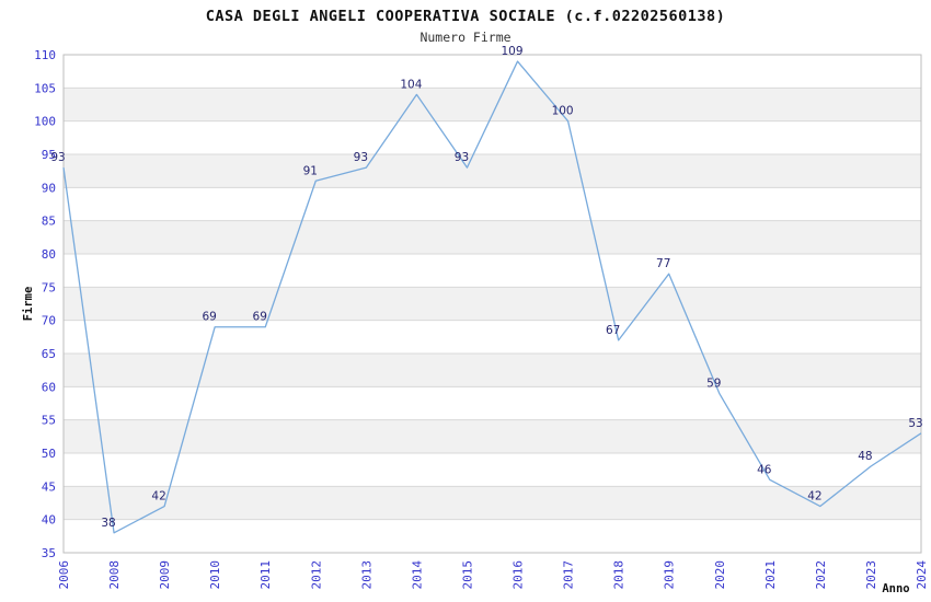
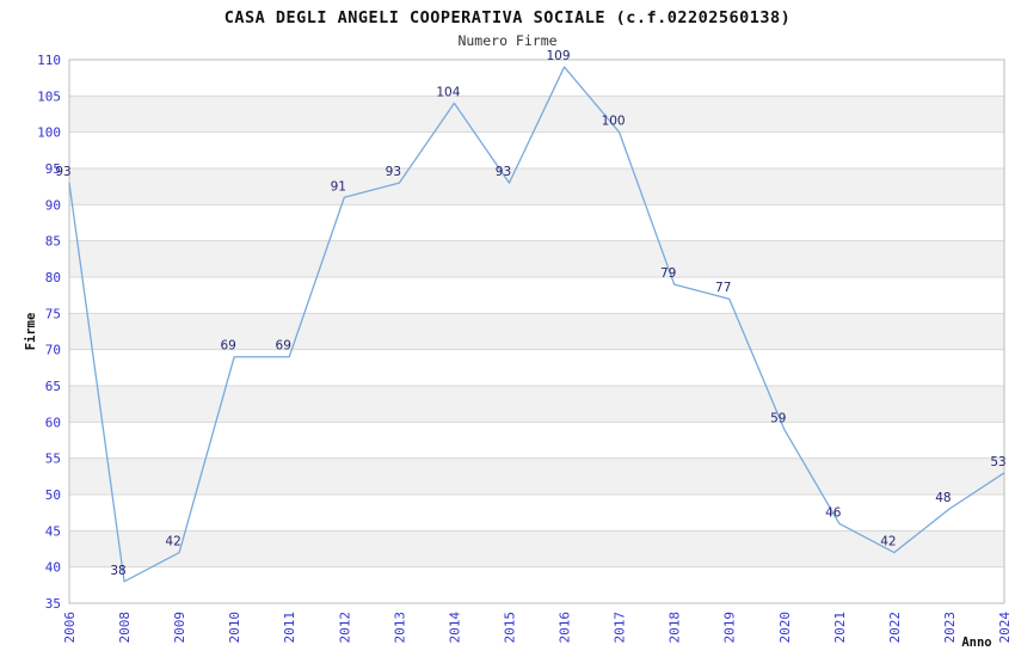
2018: 67 -> 79
